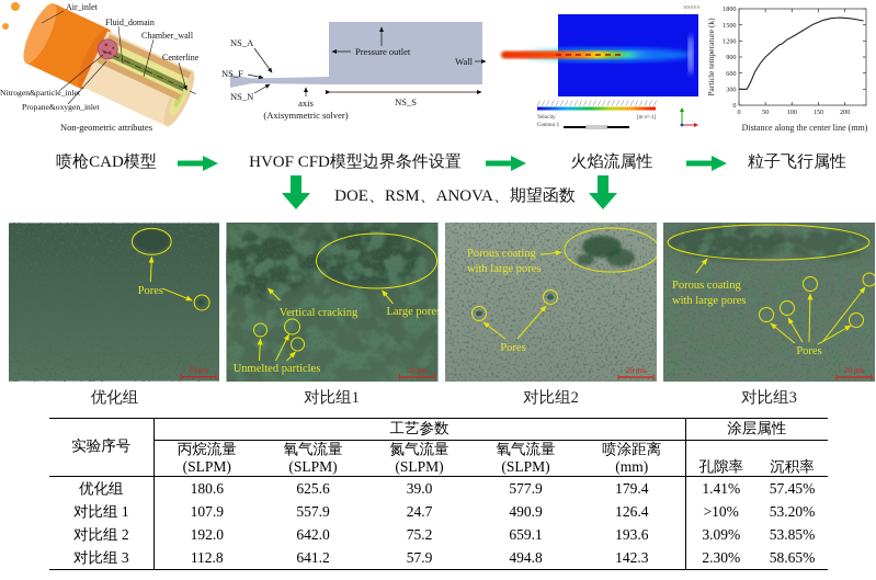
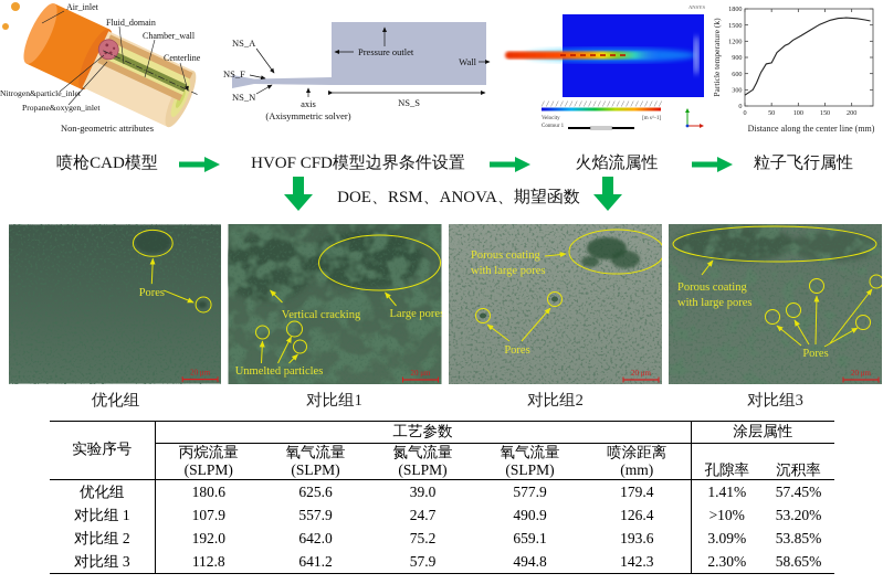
0: 300 -> 200
50: 900 -> 800
